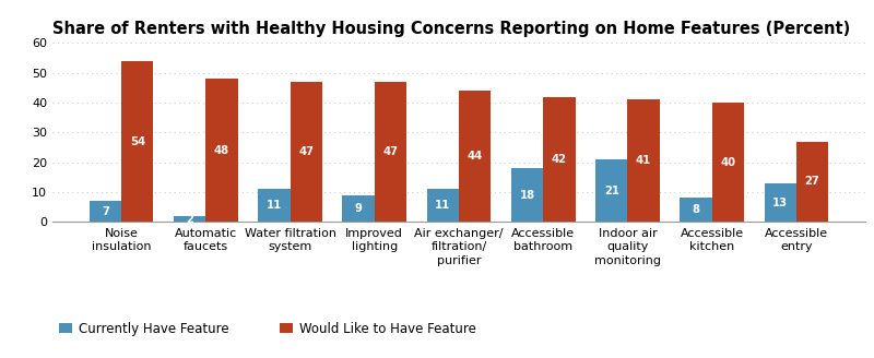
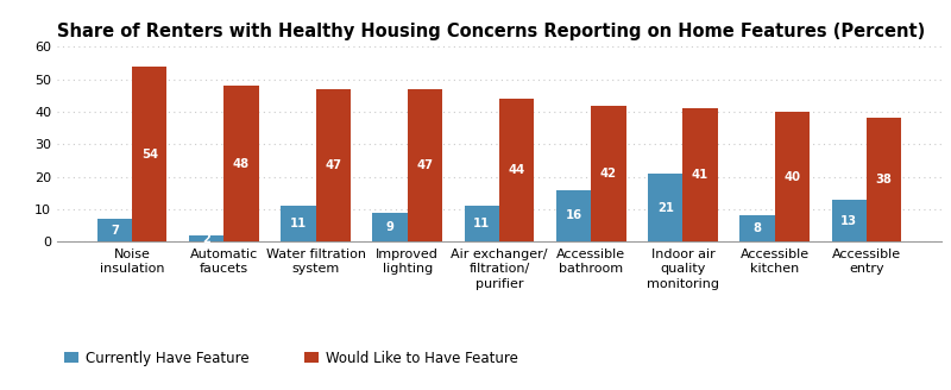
Currently Have Feature/Accessible bathroom: 18 -> 16
Would Like to Have Feature/Accessible entry: 27 -> 38
